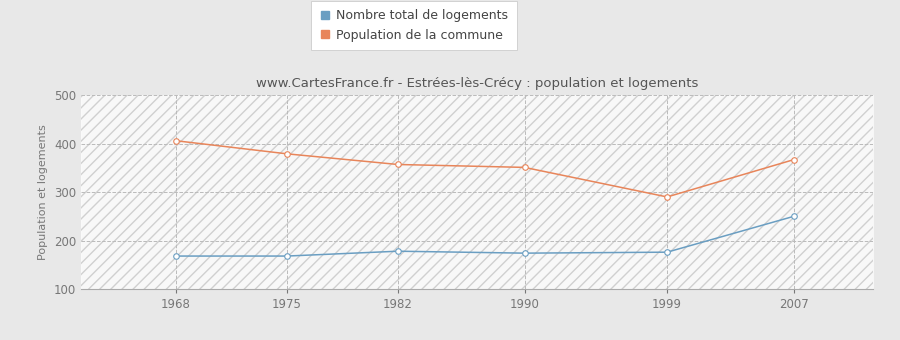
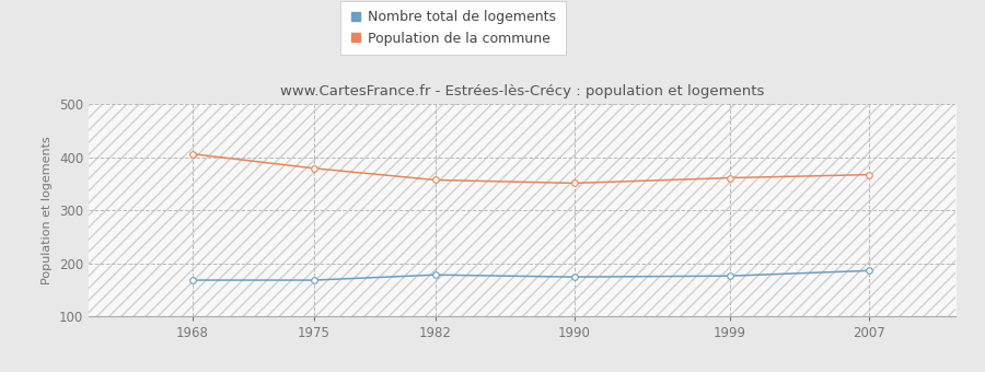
Population de la commune/1999: 290 -> 361
Nombre total de logements/2007: 250 -> 186
